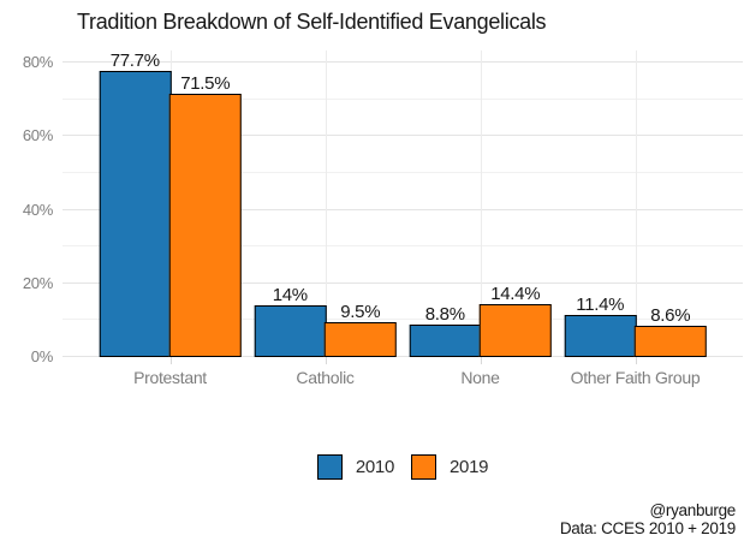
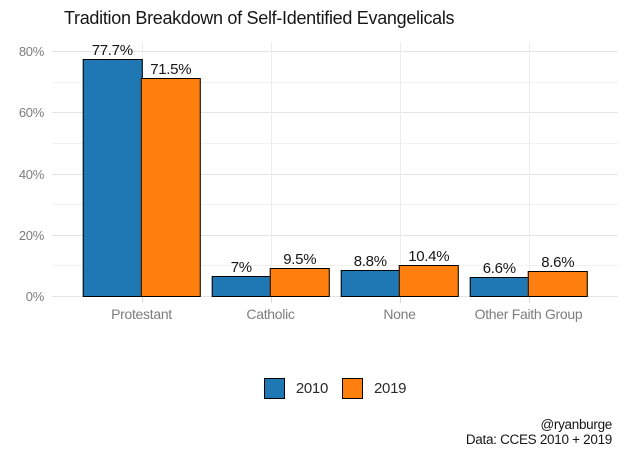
2010/Catholic: 14% -> 7%
2019/None: 14.4% -> 10.4%
2010/Other Faith Group: 11.4% -> 6.6%
